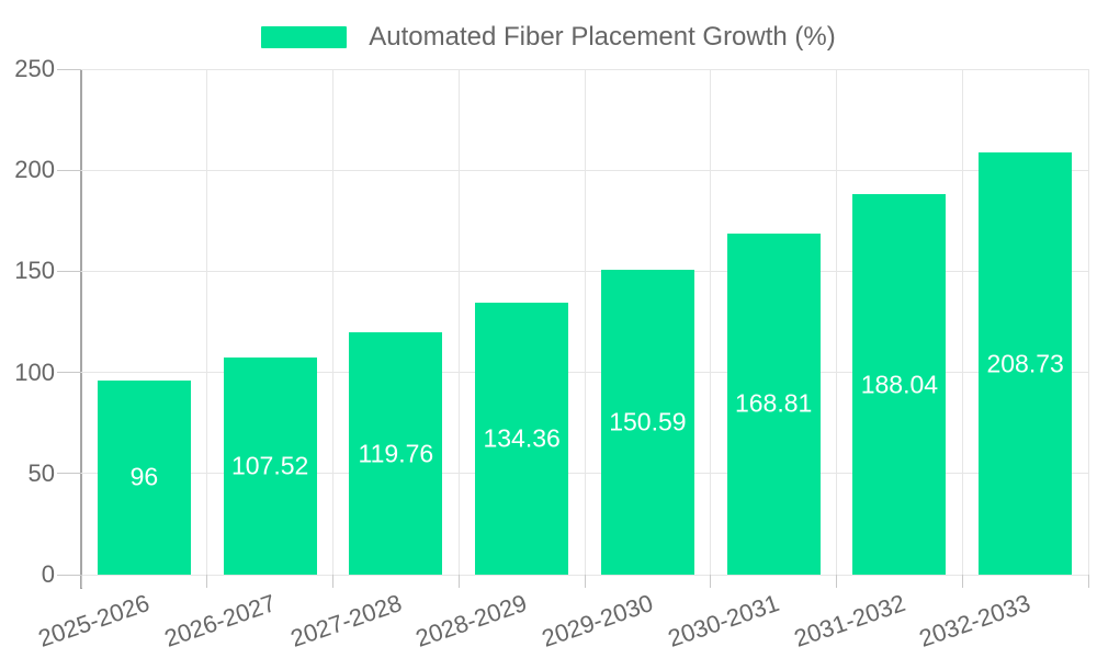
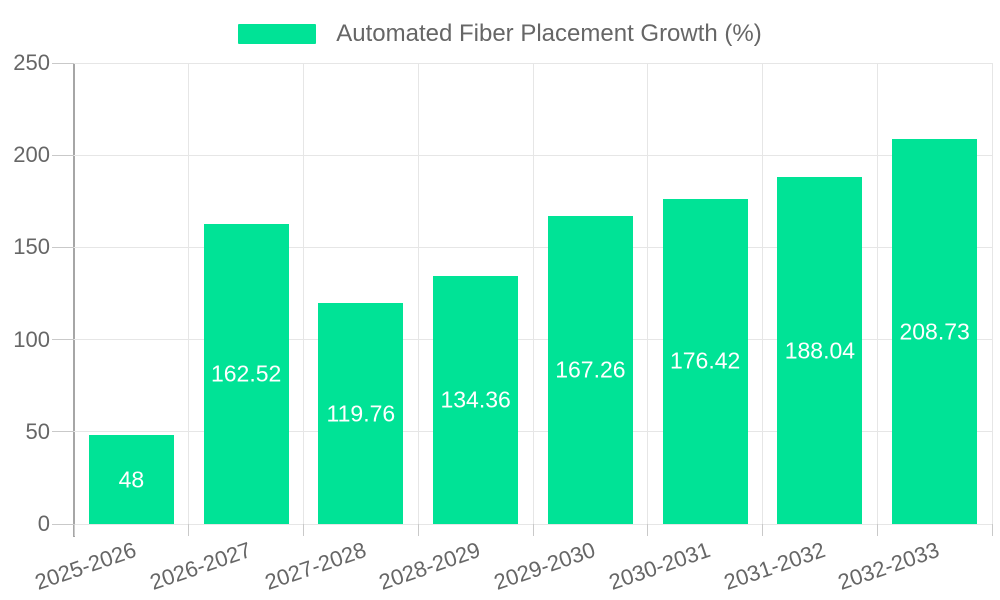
2025-2026: 96 -> 48
2026-2027: 107.52 -> 162.52
2029-2030: 150.59 -> 167.26
2030-2031: 168.81 -> 176.42
